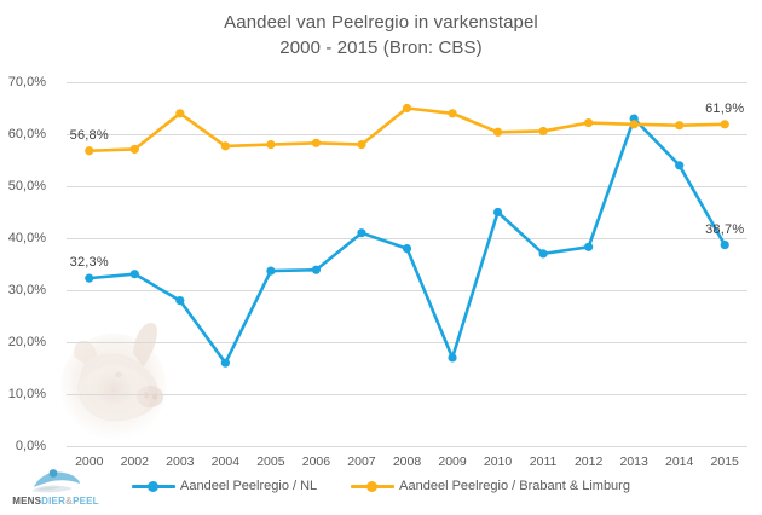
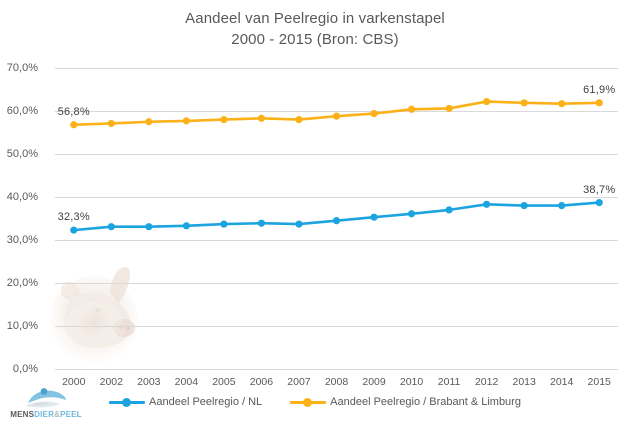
Aandeel Peelregio / NL/2003: 28% -> 33%
Aandeel Peelregio / Brabant & Limburg/2003: 64% -> 58%
Aandeel Peelregio / NL/2004: 16% -> 33%
Aandeel Peelregio / NL/2007: 41% -> 34%
Aandeel Peelregio / NL/2008: 38% -> 34%
Aandeel Peelregio / Brabant & Limburg/2008: 65% -> 59%
Aandeel Peelregio / NL/2009: 17% -> 35%
Aandeel Peelregio / Brabant & Limburg/2009: 64% -> 59%
Aandeel Peelregio / NL/2010: 45% -> 36%
Aandeel Peelregio / NL/2013: 63% -> 38%
Aandeel Peelregio / NL/2014: 54% -> 38%
